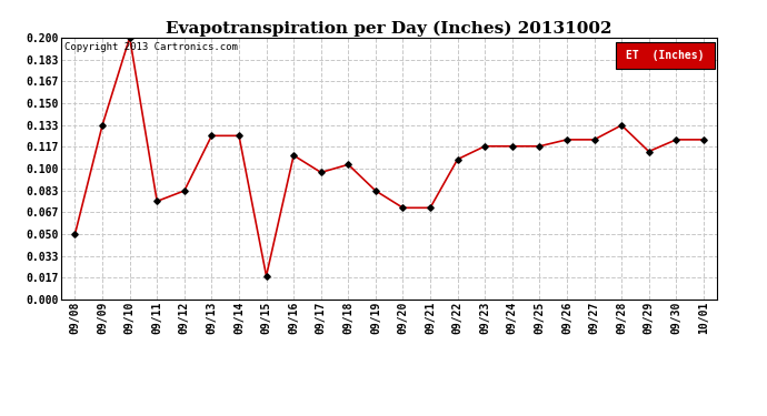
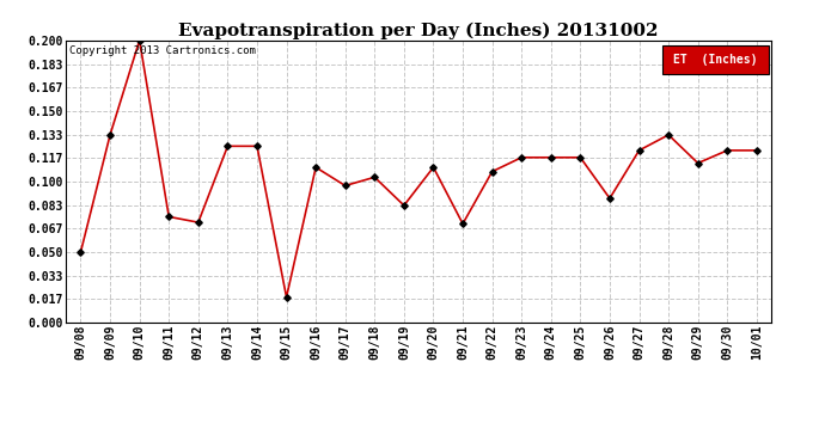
09/12: 0.083 -> 0.071
09/20: 0.070 -> 0.110
09/26: 0.122 -> 0.088
